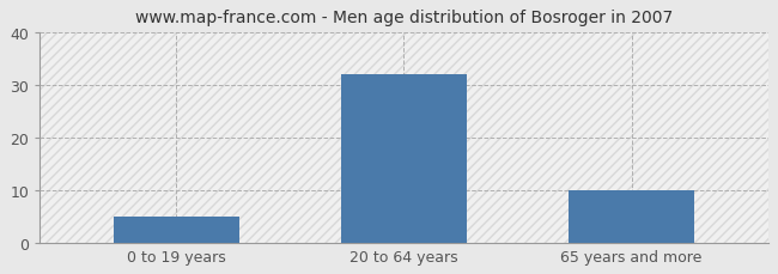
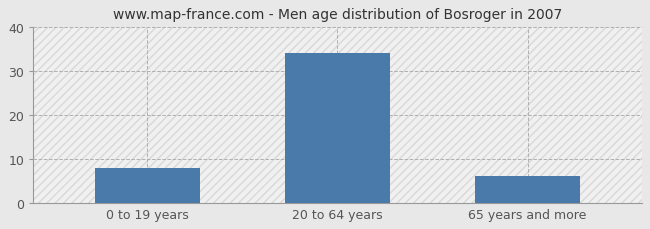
0 to 19 years: 5 -> 8
20 to 64 years: 32 -> 34
65 years and more: 10 -> 6
